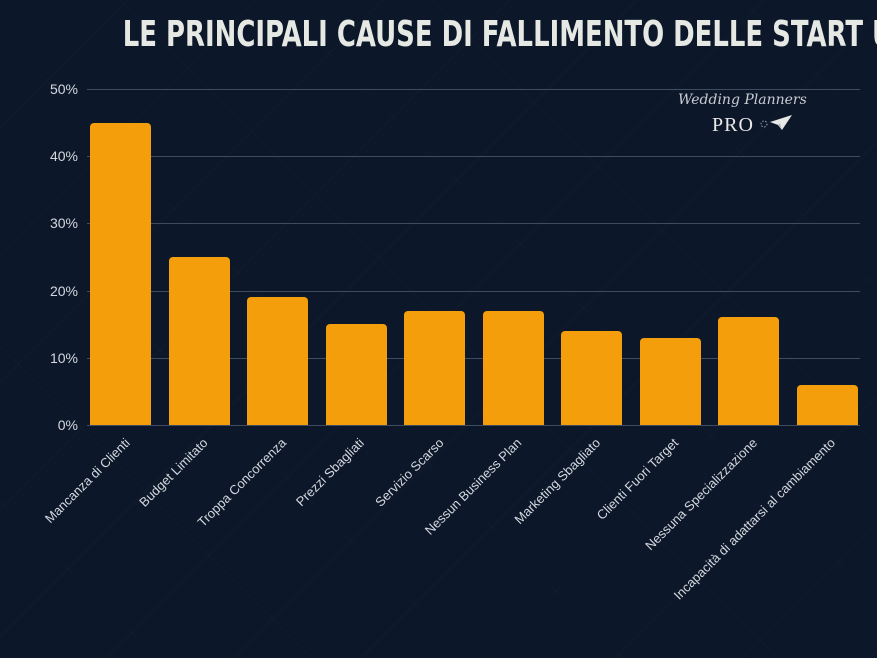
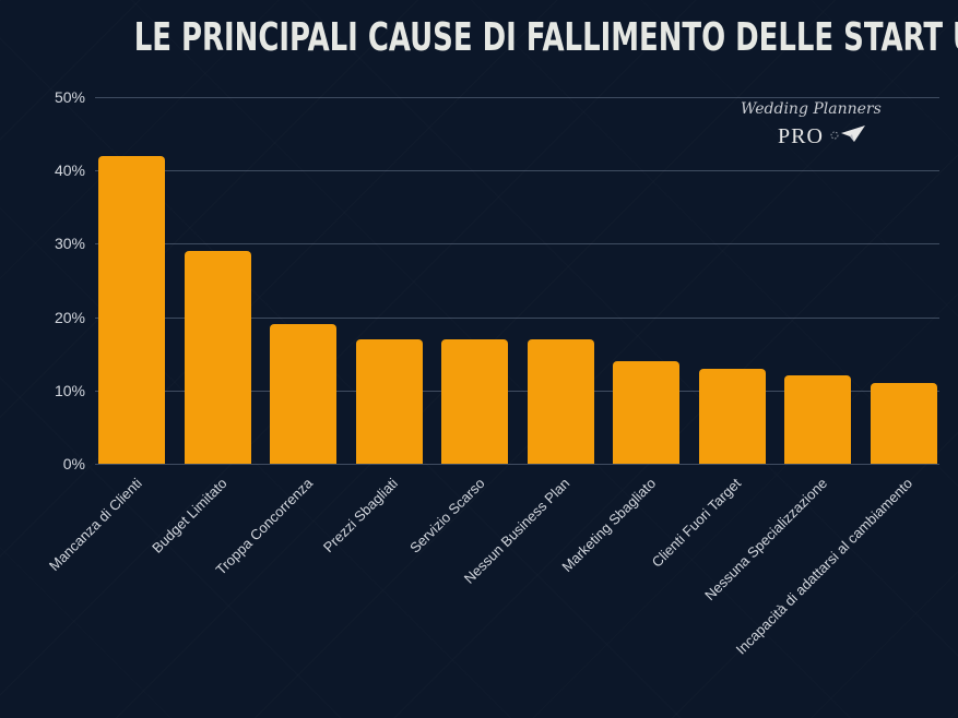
Mancanza di Clienti: 45% -> 42%
Budget Limitato: 25% -> 29%
Prezzi Sbagliati: 15% -> 17%
Nessuna Specializzazione: 16% -> 12%
Incapacità di adattarsi al cambiamento: 6% -> 11%
